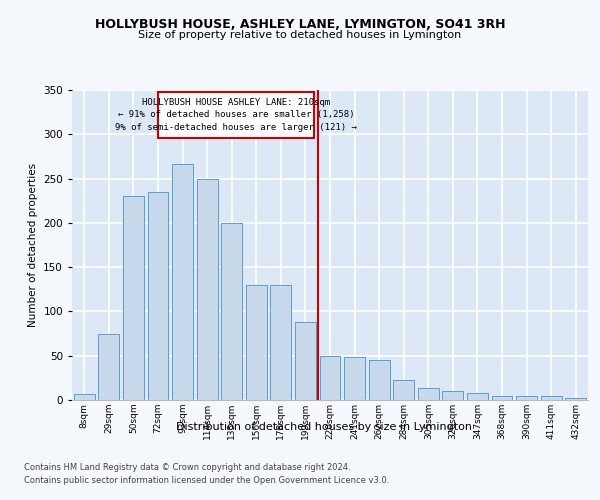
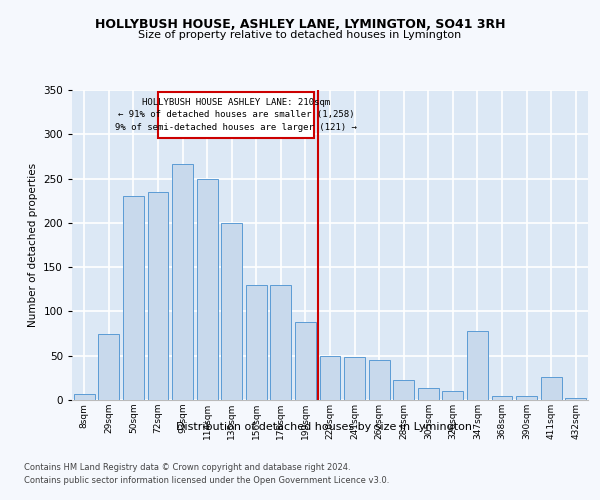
347sqm: 8 -> 78
411sqm: 5 -> 26
